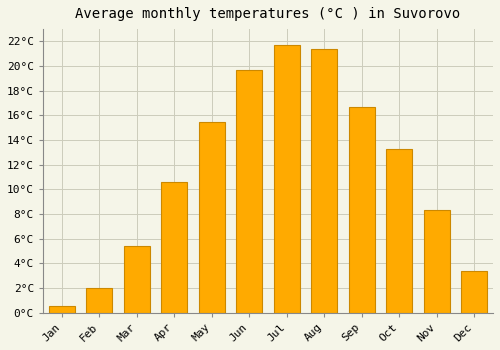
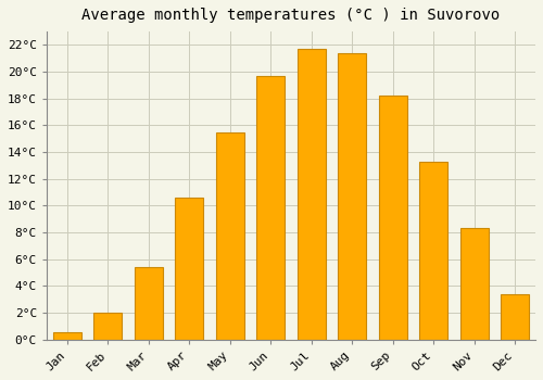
Sep: 16.7°C -> 18.2°C
